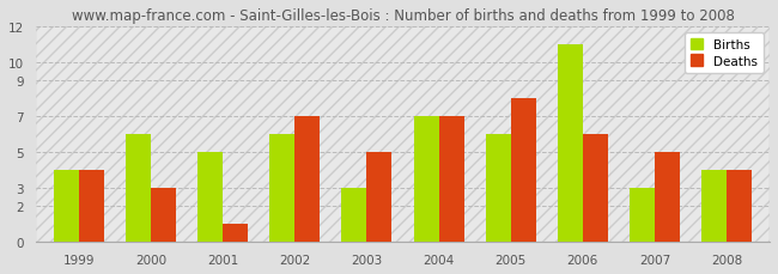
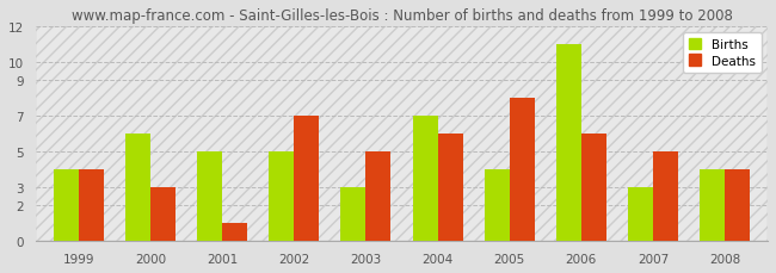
Births/2002: 6 -> 5
Deaths/2004: 7 -> 6
Births/2005: 6 -> 4
